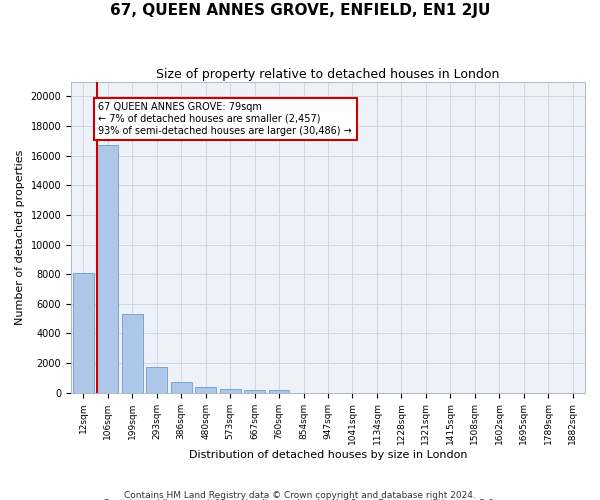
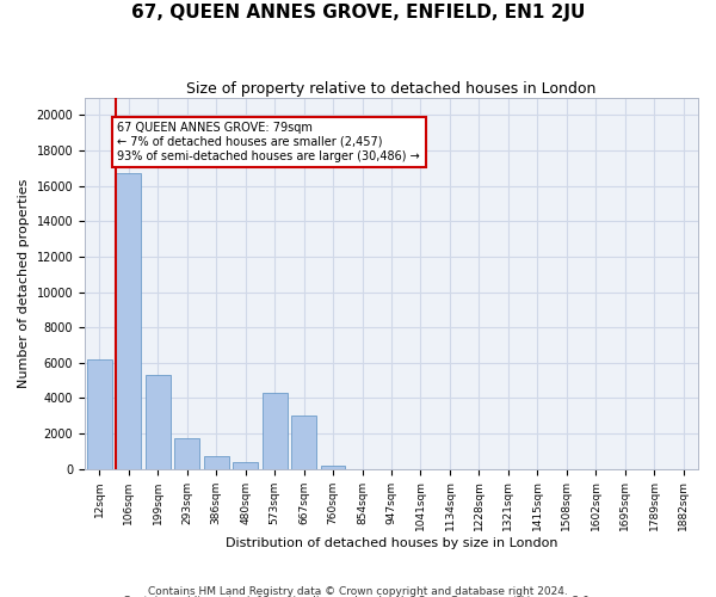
12sqm: 8100 -> 6200
573sqm: 300 -> 4300
667sqm: 200 -> 3000
